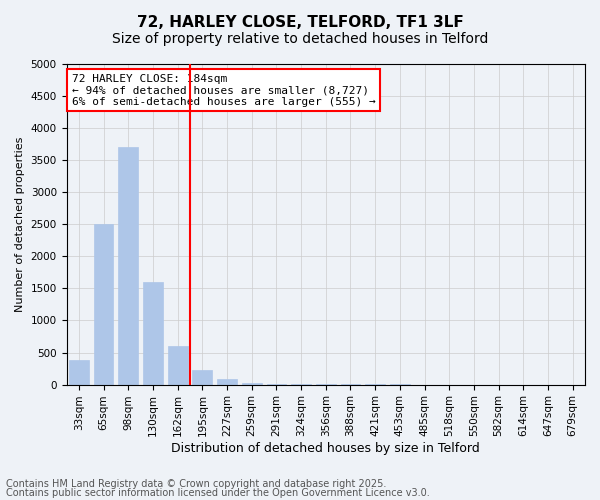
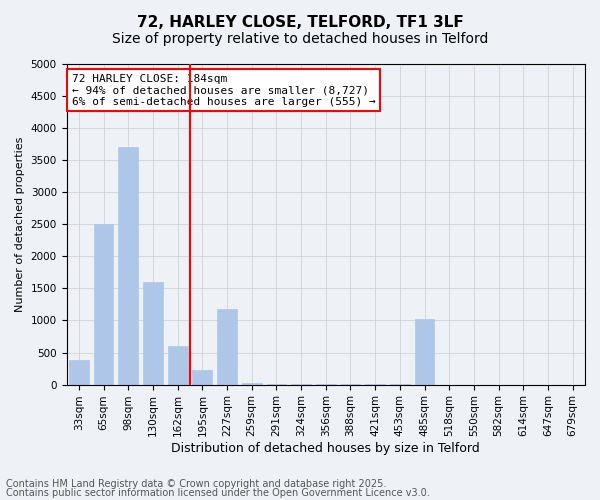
227sqm: 80 -> 1180
485sqm: 0 -> 1020
